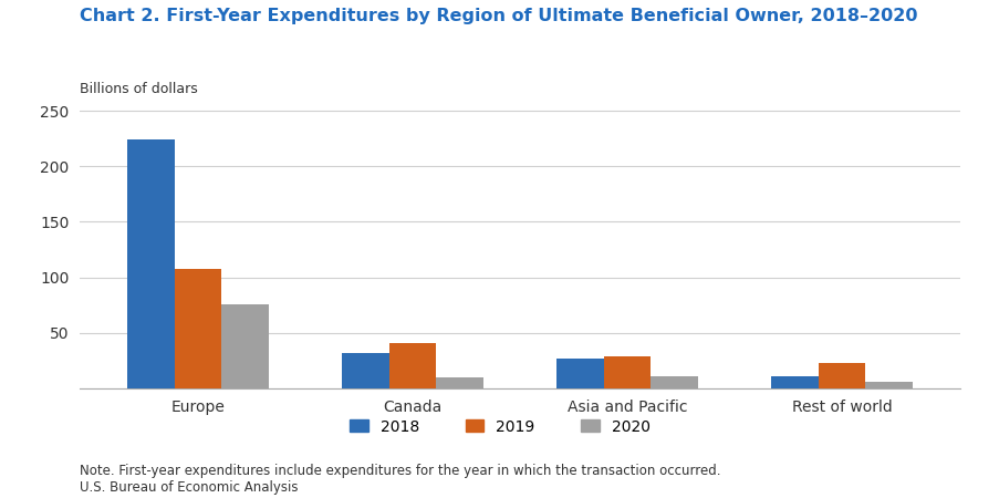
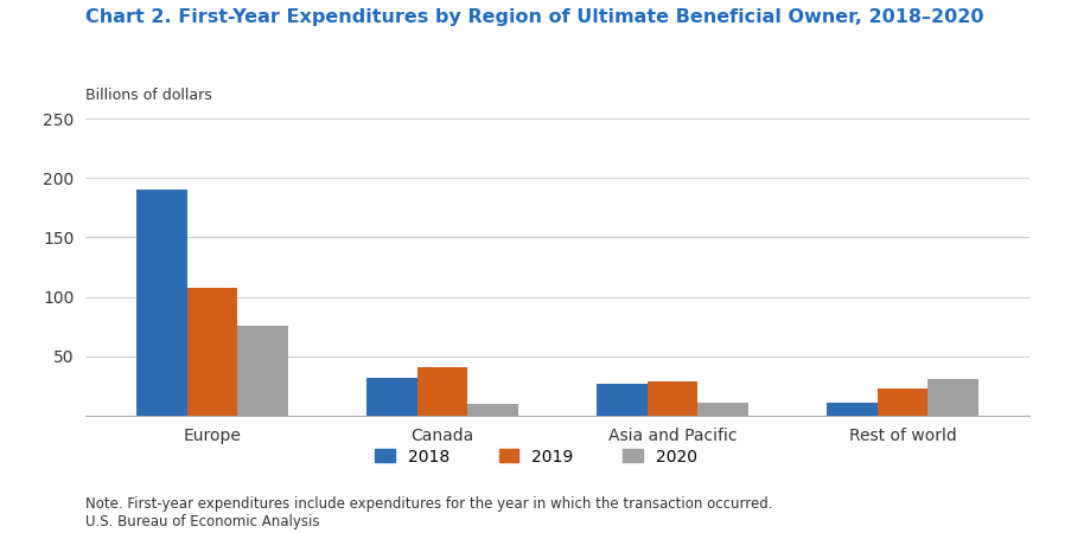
2018/Europe: 224 -> 190
2020/Rest of world: 6 -> 31
